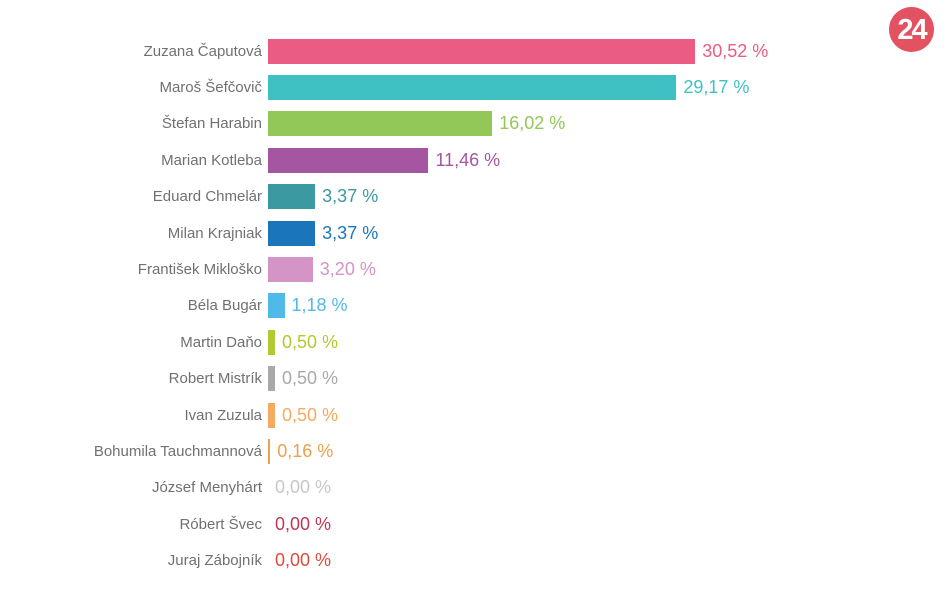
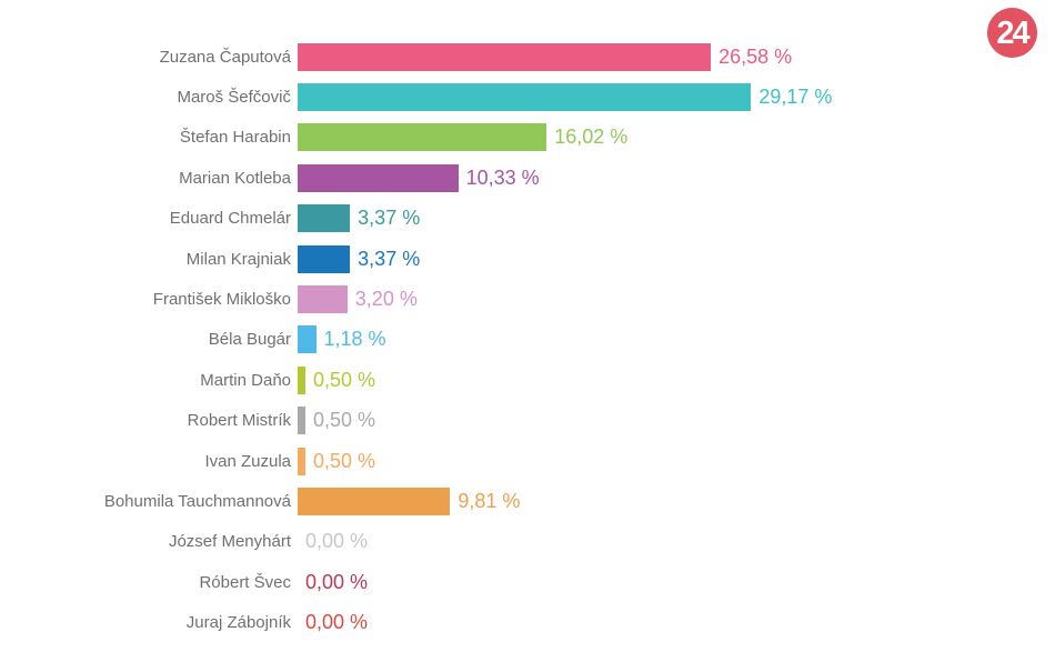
Zuzana Čaputová: 30,52 -> 26,58
Marian Kotleba: 11,46 -> 10,33
Bohumila Tauchmannová: 0,16 -> 9,81
